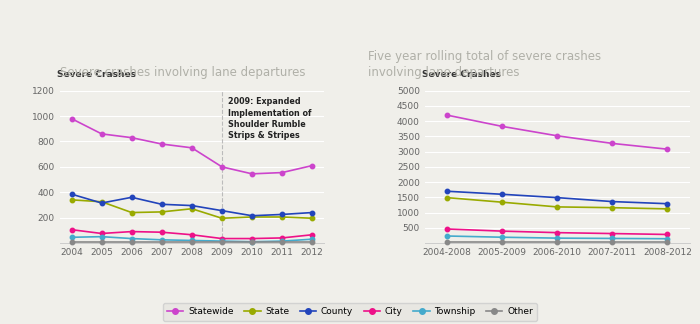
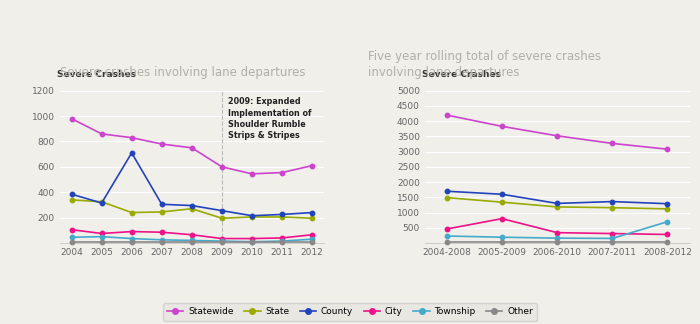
County/2006: 360 -> 710
City/2005-2009: 390 -> 800
County/2006-2010: 1490 -> 1300
Township/2008-2012: 140 -> 700
